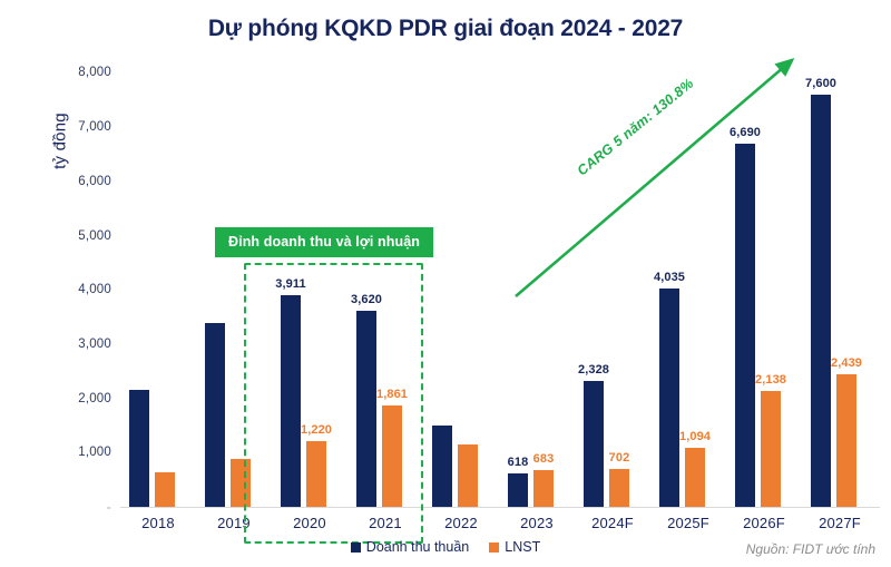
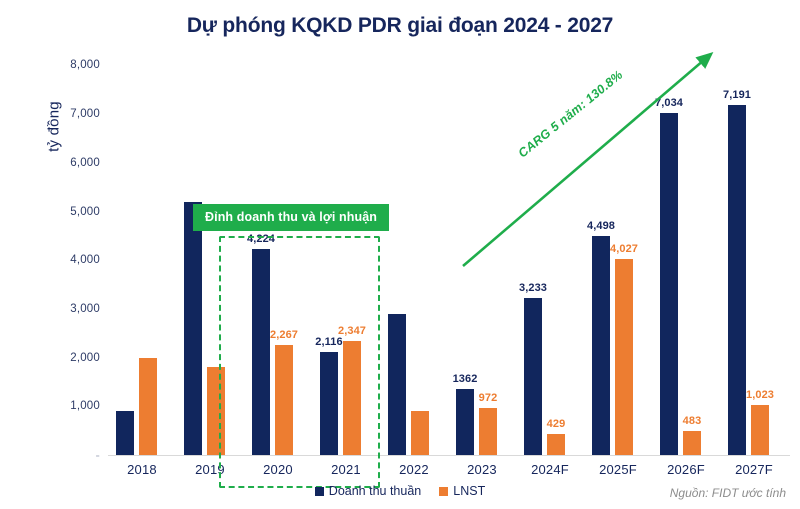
Doanh thu thuần/2018: 2200 -> 900
LNST/2018: 600 -> 2000
Doanh thu thuần/2019: 3400 -> 5200
LNST/2019: 900 -> 1800
Doanh thu thuần/2020: 3,911 -> 4,224
LNST/2020: 1,220 -> 2,267
Doanh thu thuần/2021: 3,620 -> 2,116
LNST/2021: 1,861 -> 2,347
Doanh thu thuần/2022: 1500 -> 2900
LNST/2022: 1200 -> 900
Doanh thu thuần/2023: 618 -> 1362
LNST/2023: 683 -> 972
Doanh thu thuần/2024F: 2,328 -> 3,233
LNST/2024F: 702 -> 429
Doanh thu thuần/2025F: 4,035 -> 4,498
LNST/2025F: 1,094 -> 4,027
Doanh thu thuần/2026F: 6,690 -> 7,034
LNST/2026F: 2,138 -> 483
Doanh thu thuần/2027F: 7,600 -> 7,191
LNST/2027F: 2,439 -> 1,023
